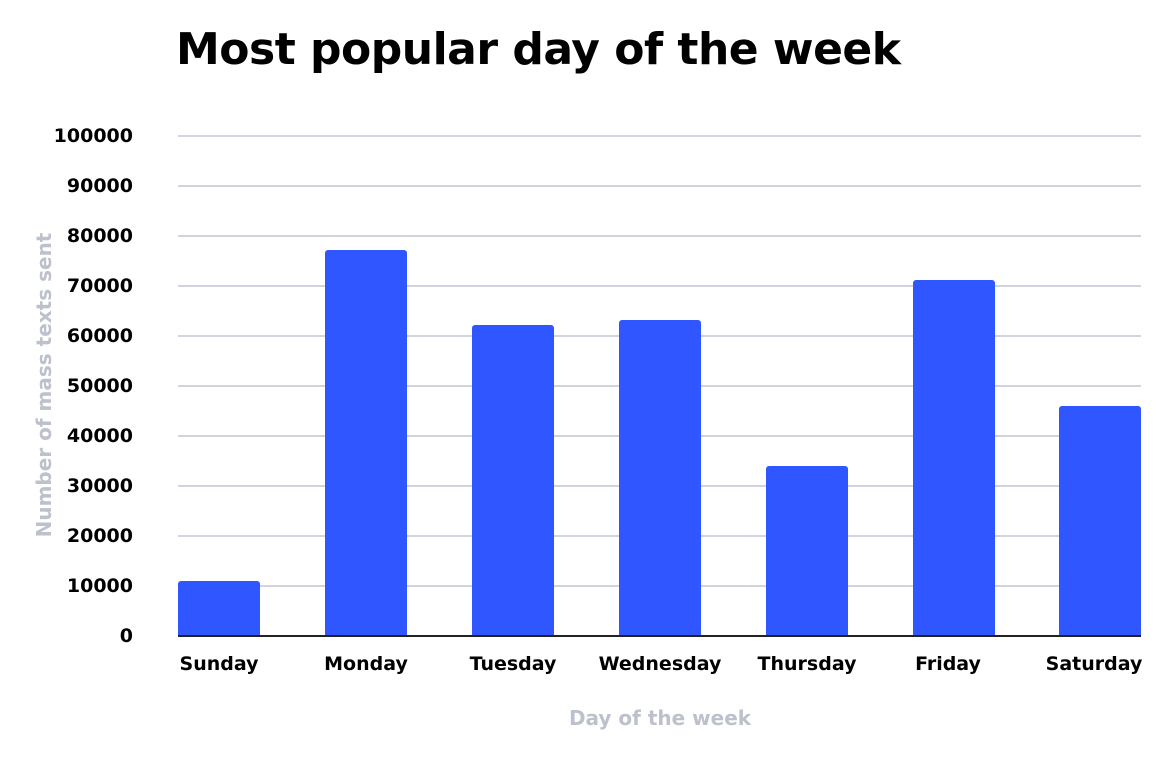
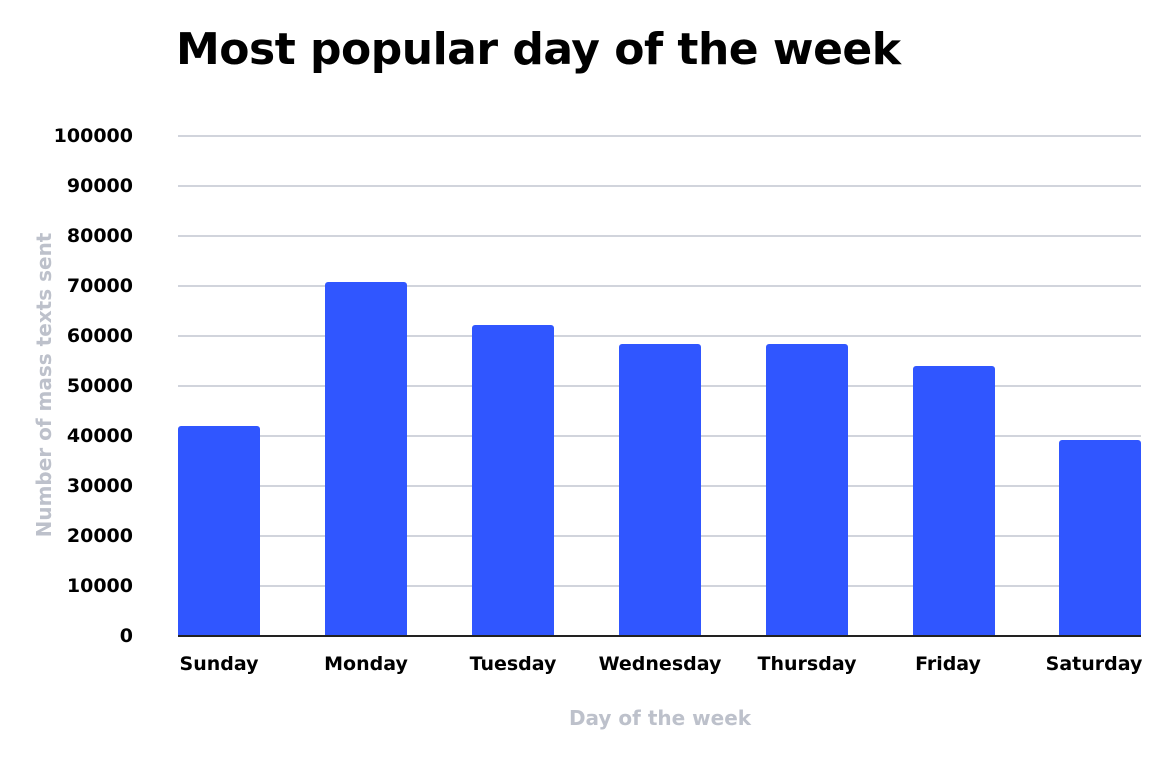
Sunday: 11000 -> 42000
Monday: 77000 -> 71000
Wednesday: 63000 -> 58000
Thursday: 34000 -> 58000
Friday: 71000 -> 54000
Saturday: 46000 -> 39000
